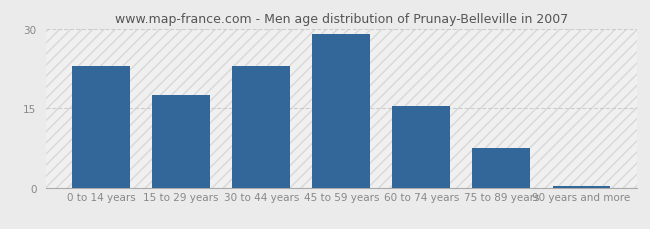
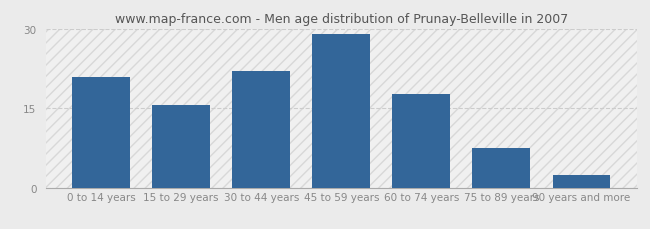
0 to 14 years: 23.0 -> 21.0
15 to 29 years: 17.5 -> 15.6
30 to 44 years: 23.0 -> 22.0
60 to 74 years: 15.5 -> 17.6
90 years and more: 0.3 -> 2.4
